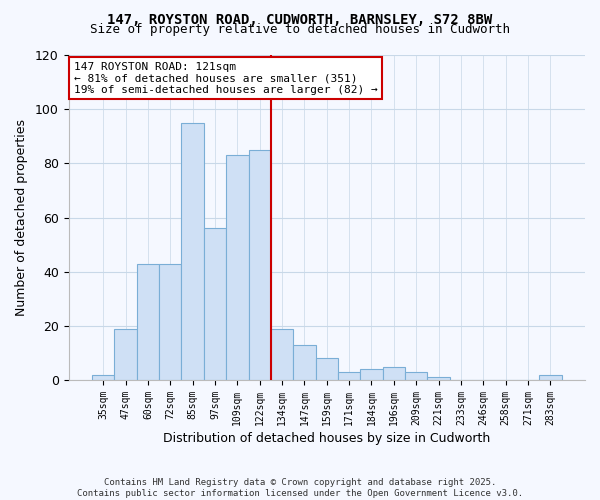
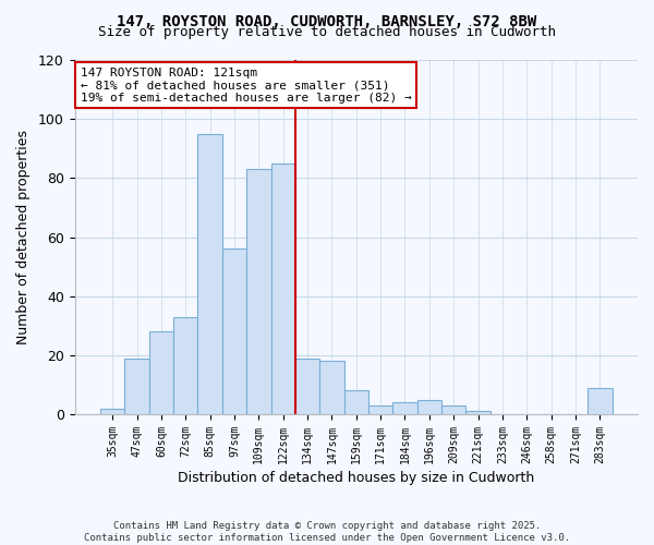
60sqm: 43 -> 28
72sqm: 43 -> 33
147sqm: 13 -> 18
283sqm: 2 -> 9
